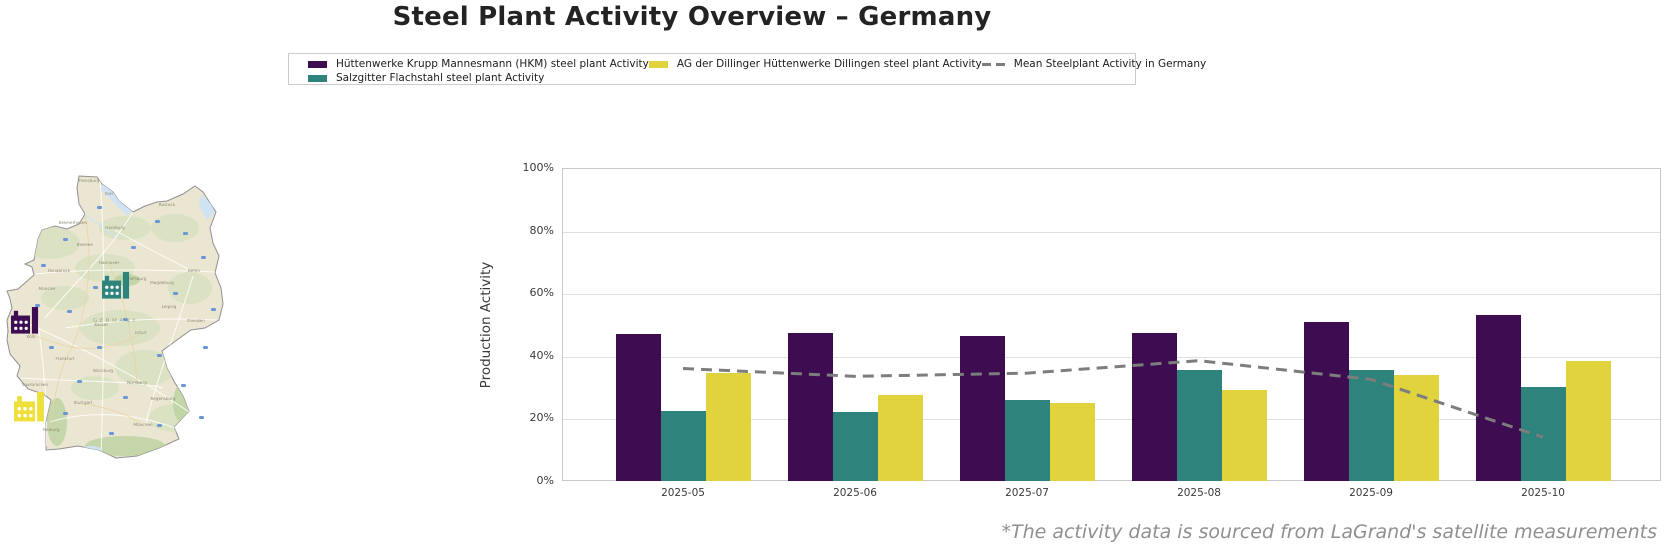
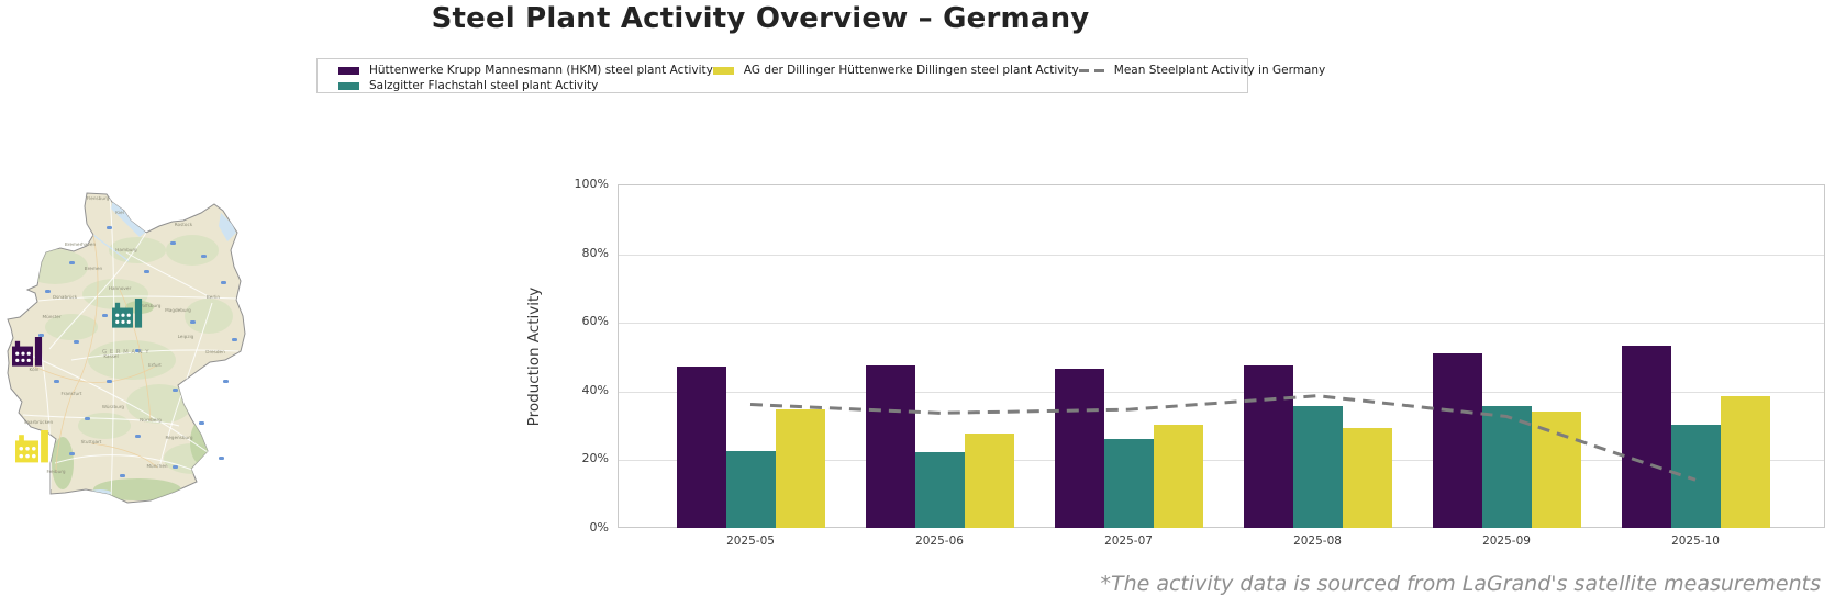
AG der Dillinger Hüttenwerke Dillingen steel plant Activity/2025-07: 25% -> 30%
